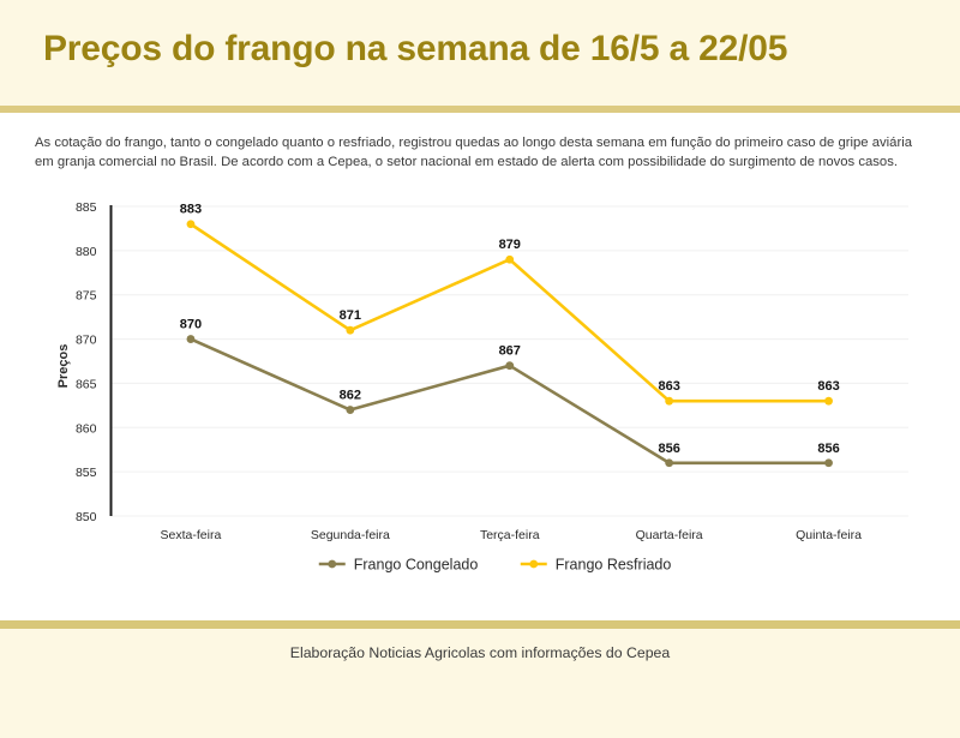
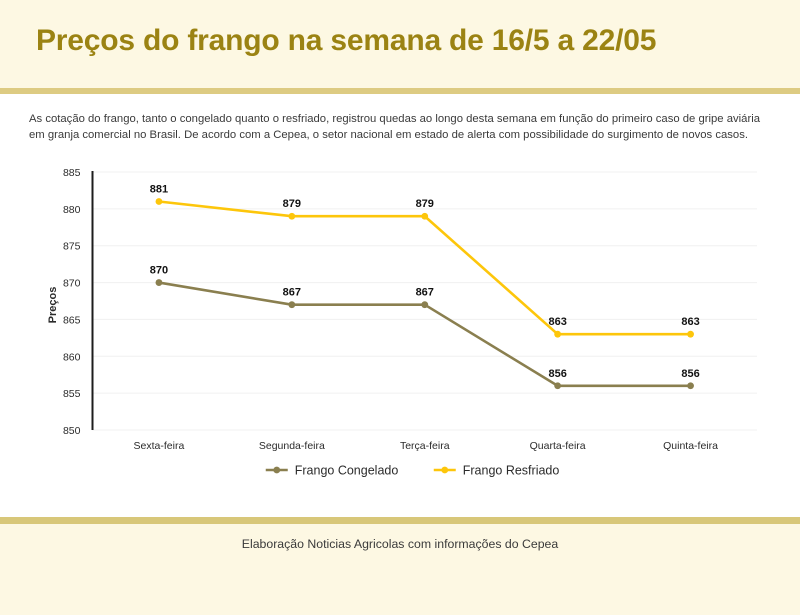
Frango Resfriado/Sexta-feira: 883 -> 881
Frango Congelado/Segunda-feira: 862 -> 867
Frango Resfriado/Segunda-feira: 871 -> 879
